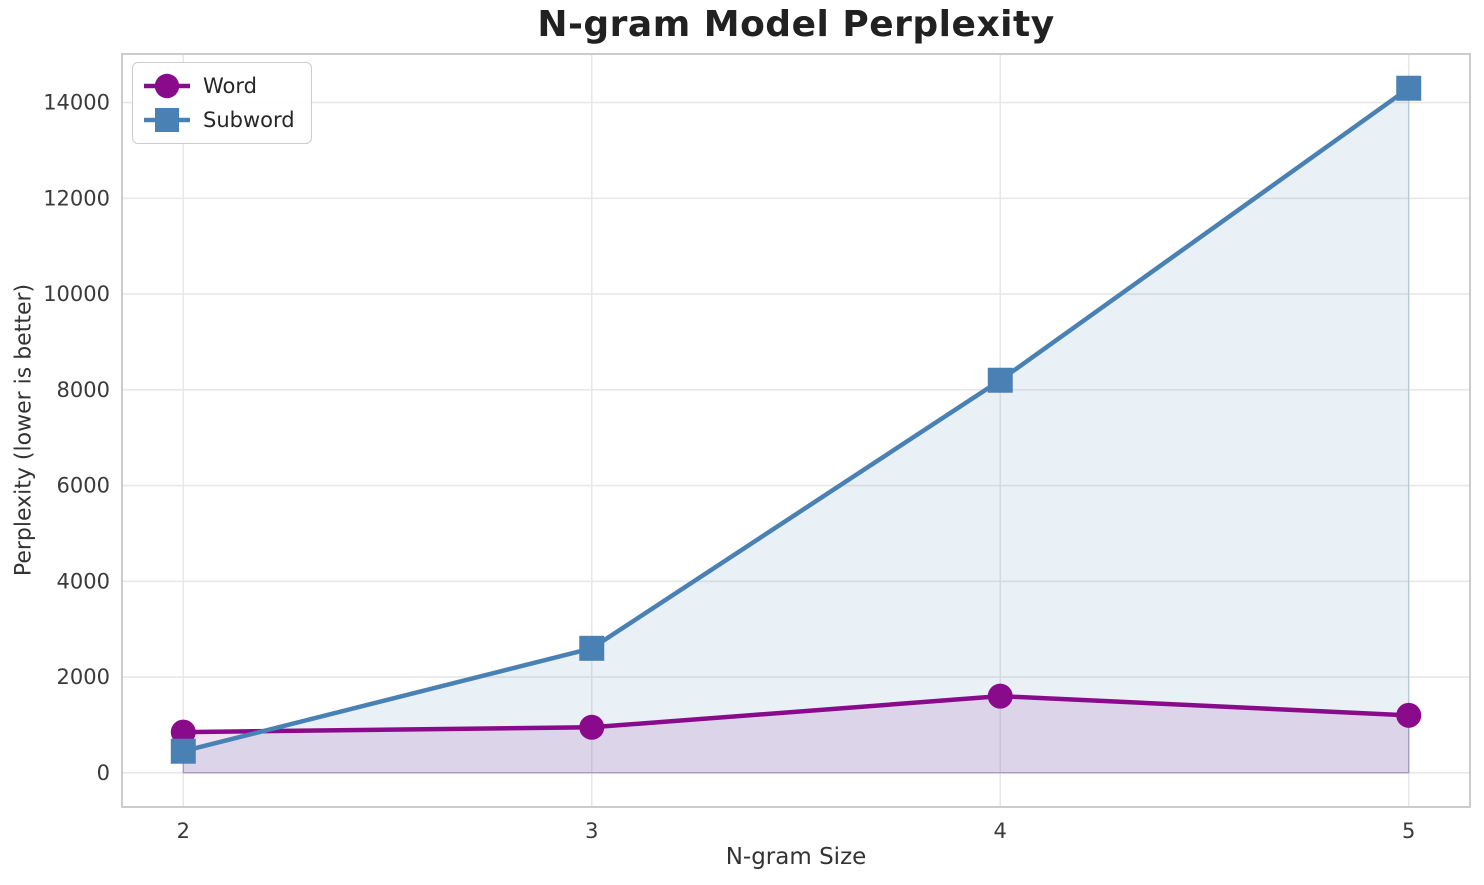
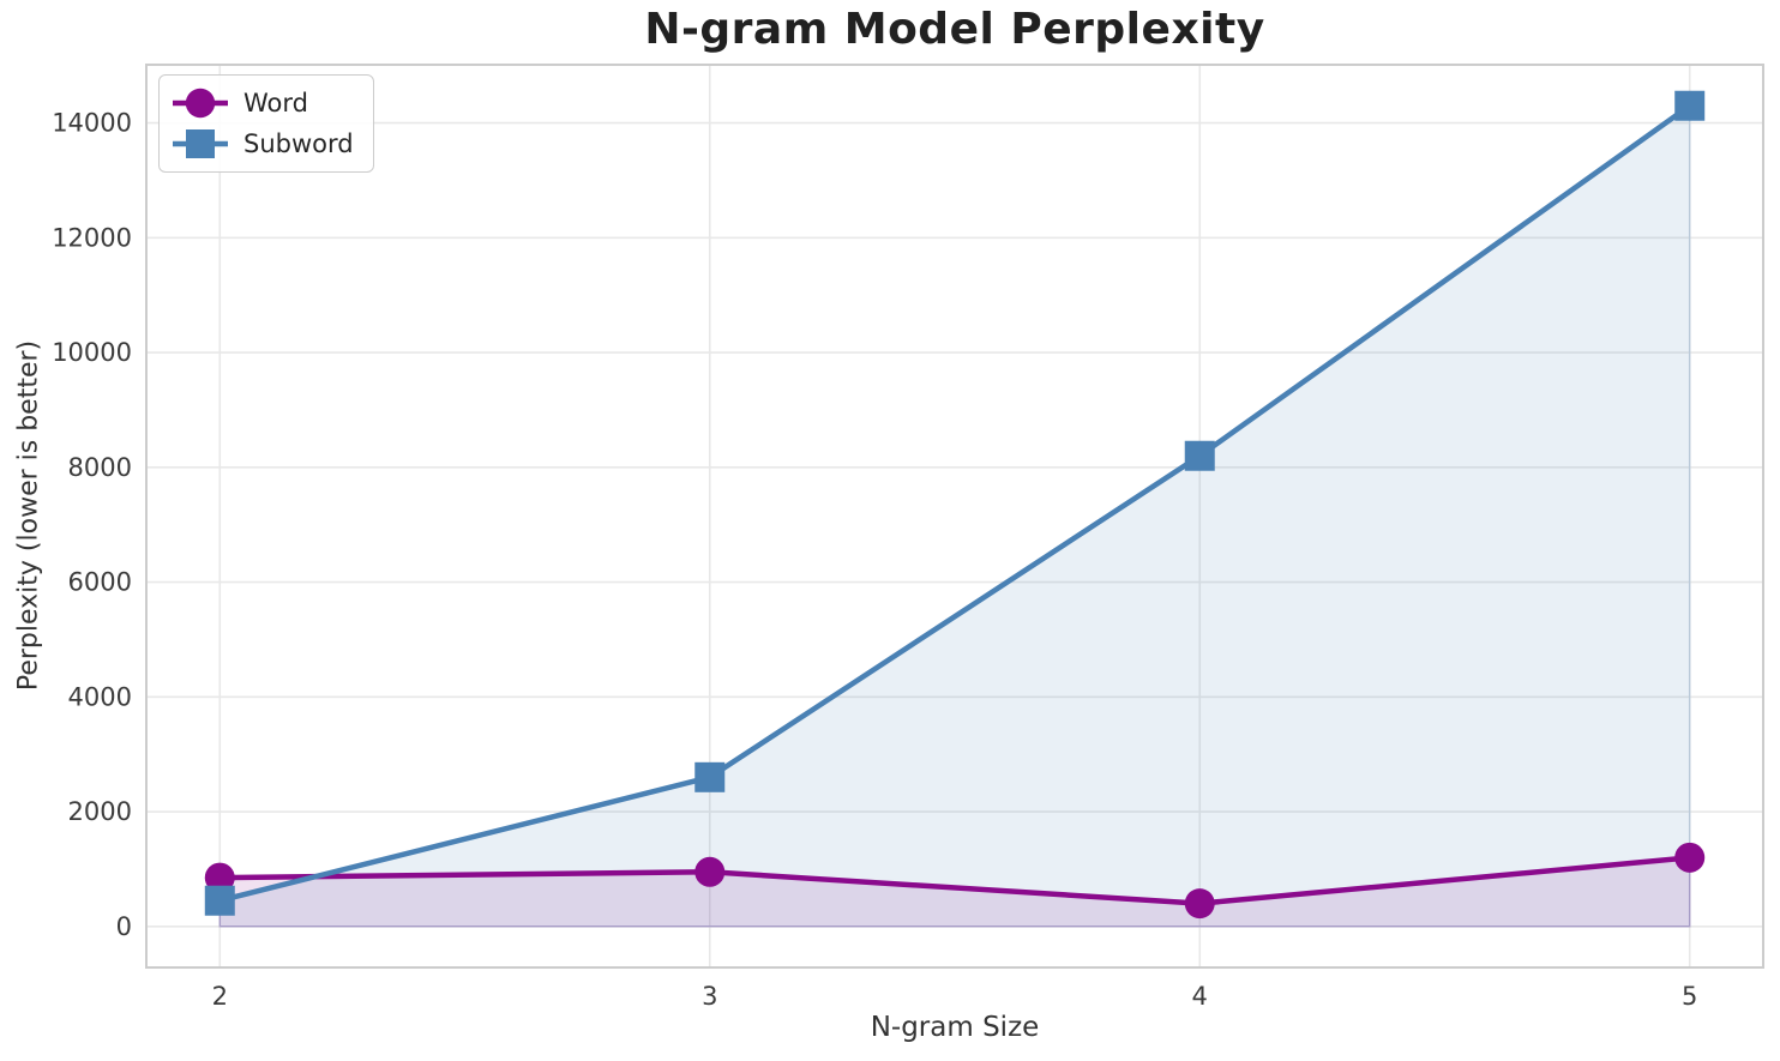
Word/4: 1600 -> 400
